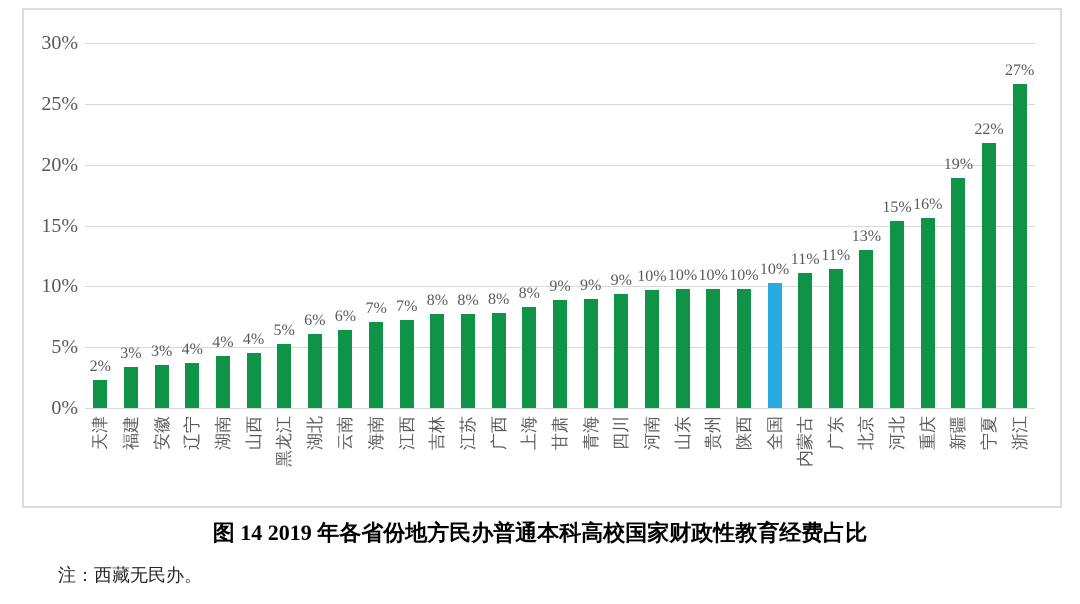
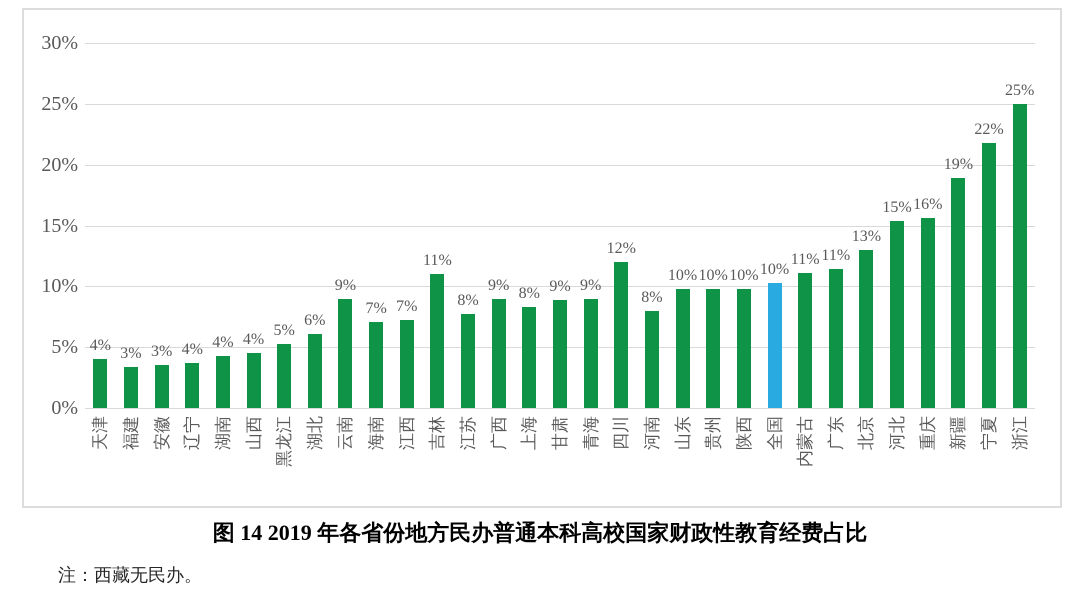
天津: 2% -> 4%
云南: 6% -> 9%
吉林: 8% -> 11%
广西: 8% -> 9%
四川: 9% -> 12%
河南: 10% -> 8%
浙江: 27% -> 25%
